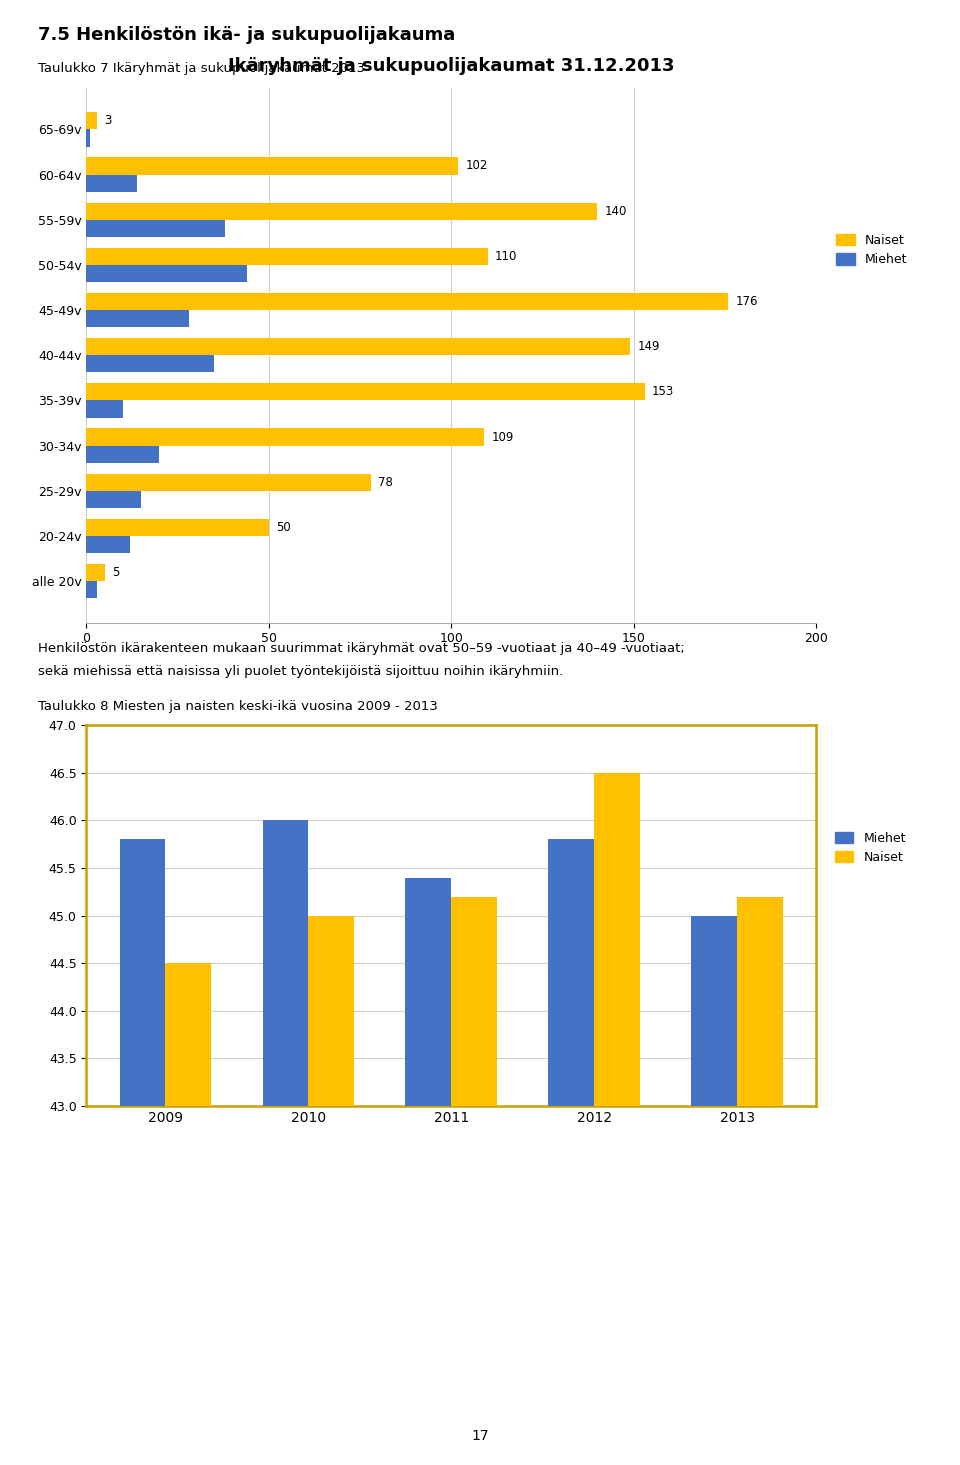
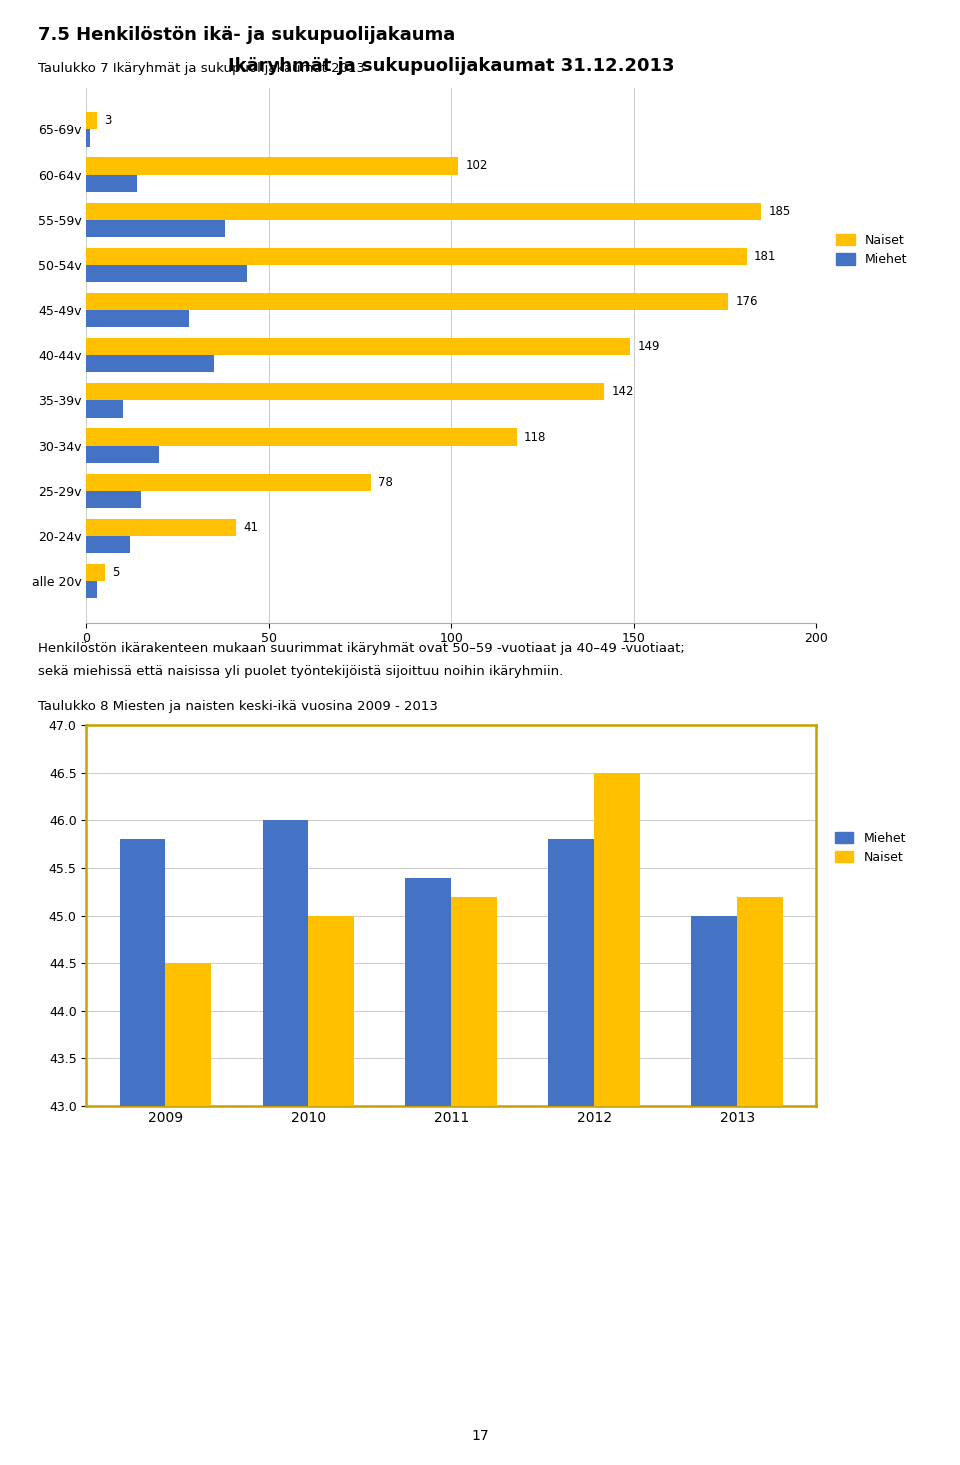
Naiset/55-59v: 140 -> 185
Naiset/50-54v: 110 -> 181
Naiset/35-39v: 153 -> 142
Naiset/30-34v: 109 -> 118
Naiset/20-24v: 50 -> 41
